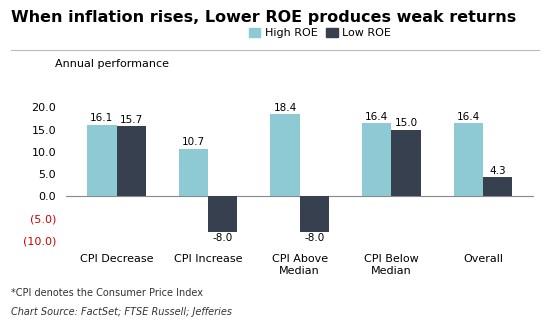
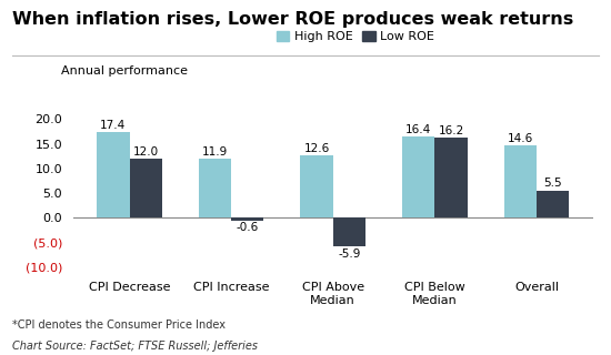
High ROE/CPI Decrease: 16.1 -> 17.4
Low ROE/CPI Decrease: 15.7 -> 12.0
High ROE/CPI Increase: 10.7 -> 11.9
Low ROE/CPI Increase: -8.0 -> -0.6
High ROE/CPI Above Median: 18.4 -> 12.6
Low ROE/CPI Above Median: -8.0 -> -5.9
Low ROE/CPI Below Median: 15.0 -> 16.2
High ROE/Overall: 16.4 -> 14.6
Low ROE/Overall: 4.3 -> 5.5
